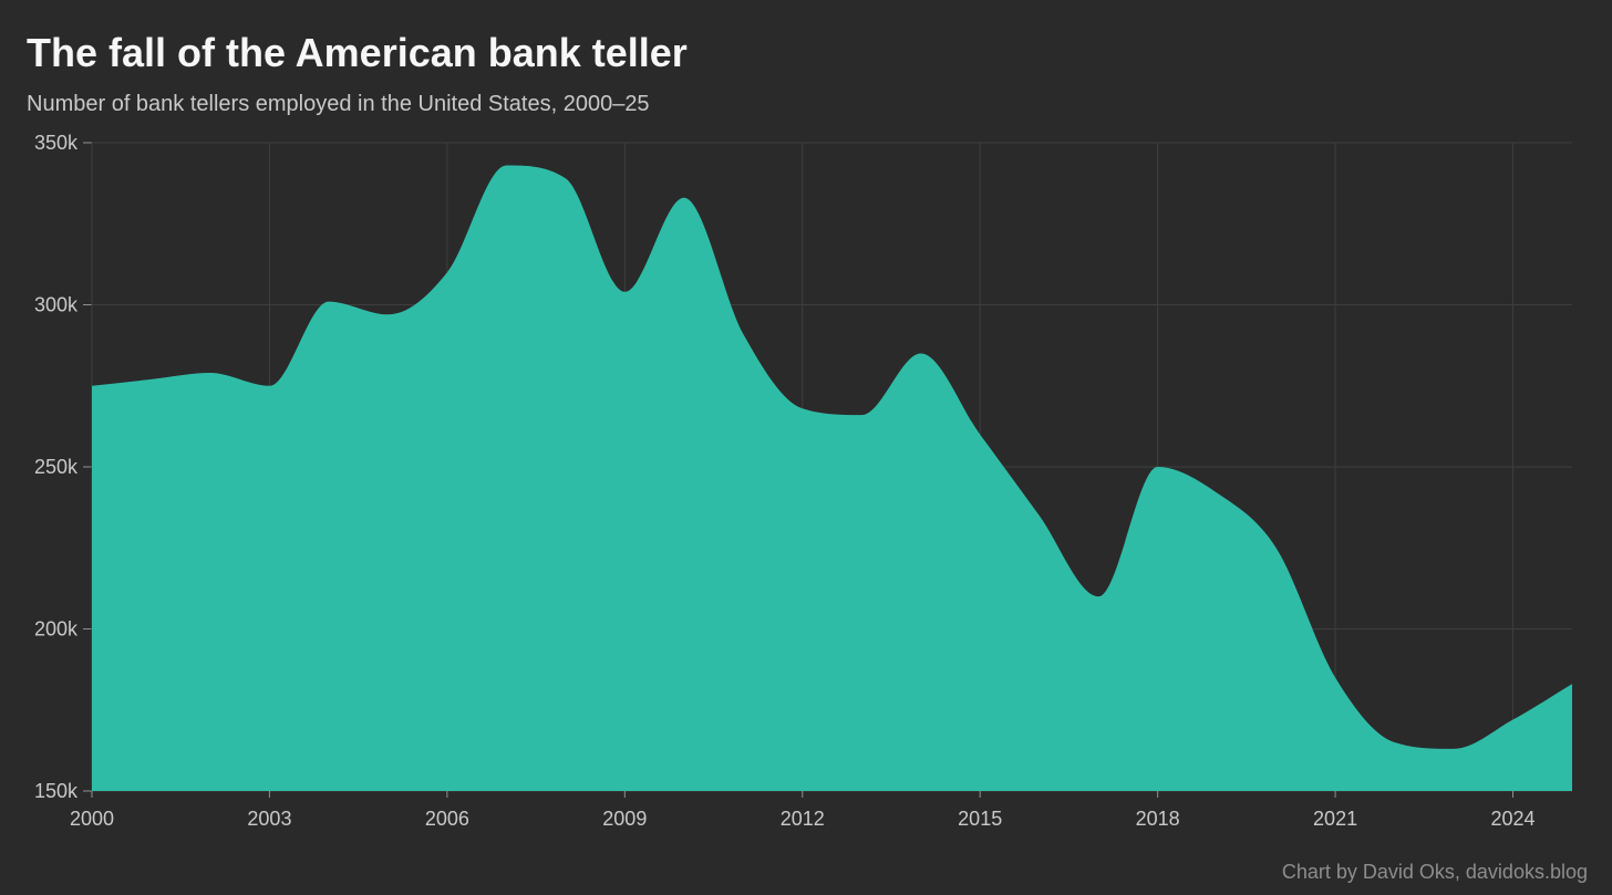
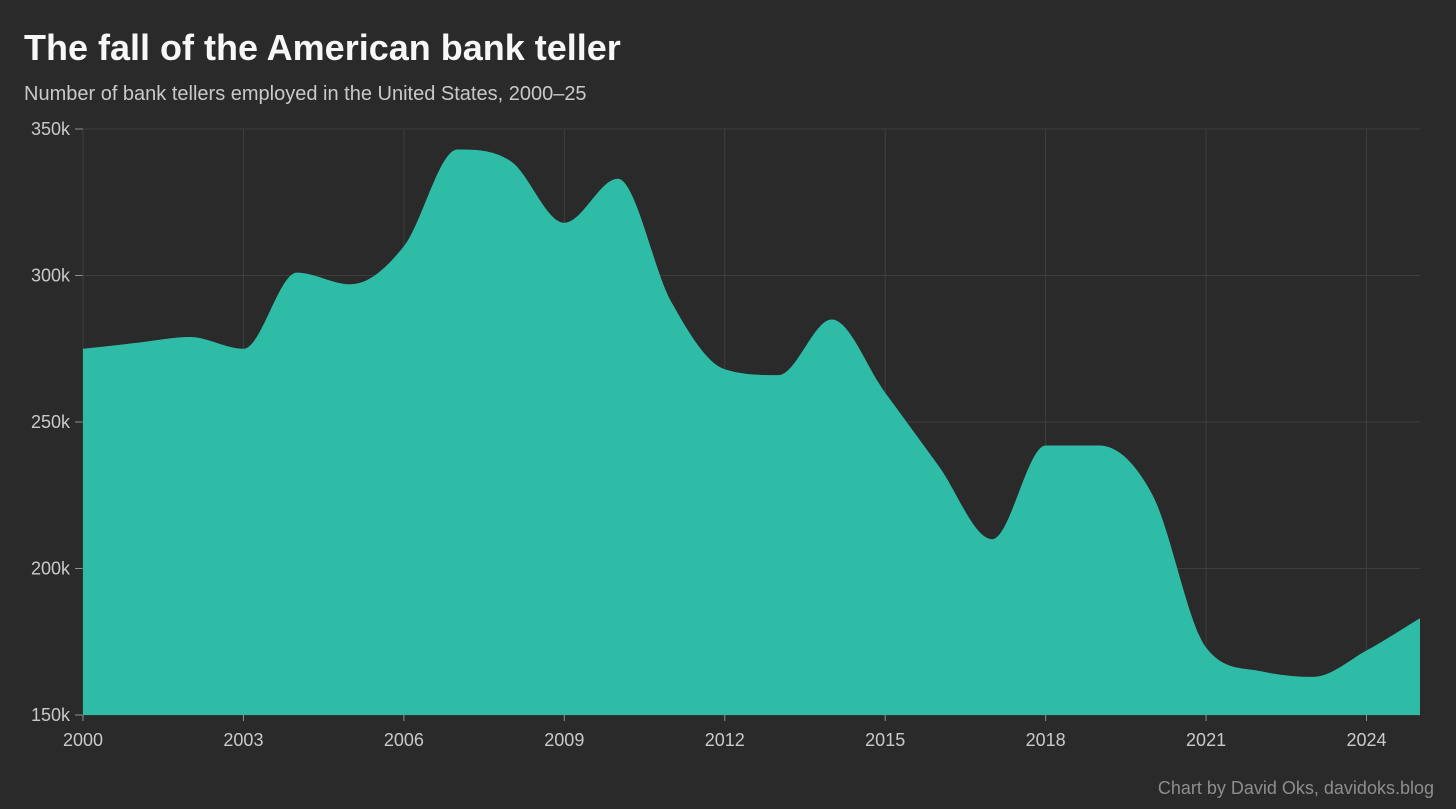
2009: 304k -> 318k
2018: 250k -> 242k
2021: 185k -> 173k
